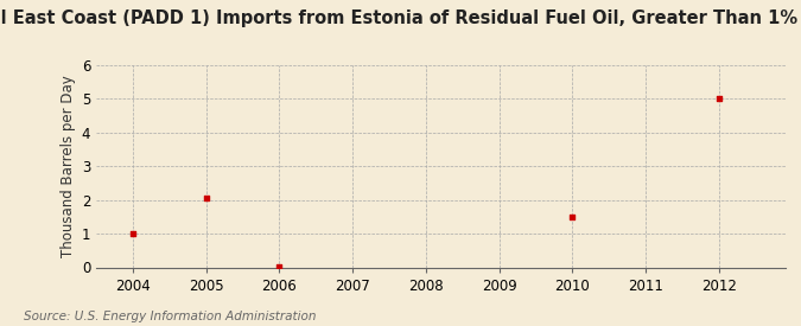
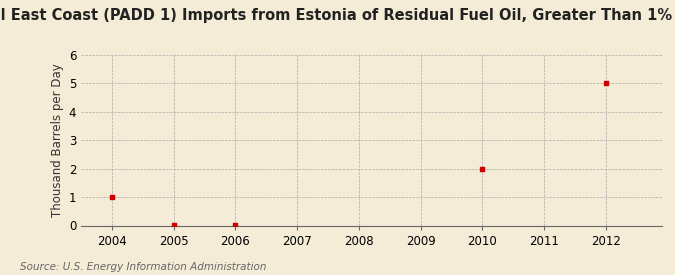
2005: 2.05 -> 0.02
2010: 1.50 -> 2.00
